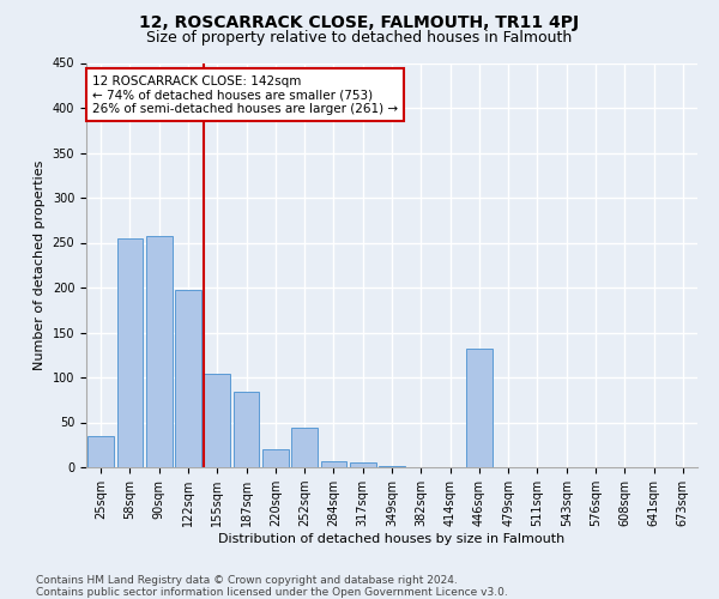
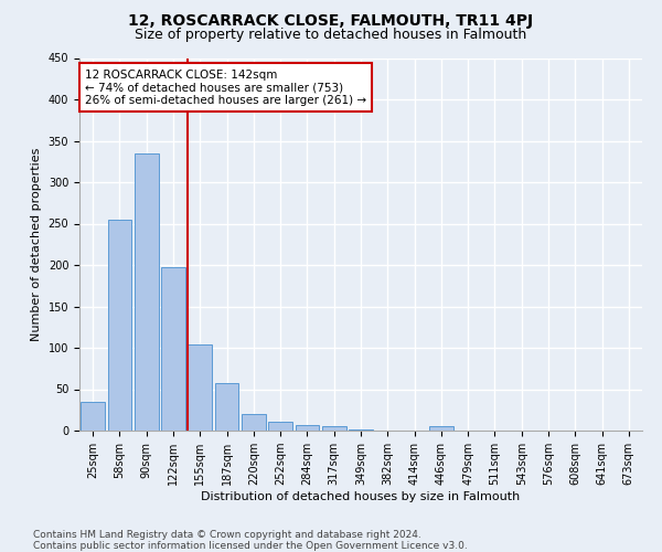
90sqm: 258 -> 335
187sqm: 84 -> 57
252sqm: 44 -> 11
446sqm: 132 -> 5
